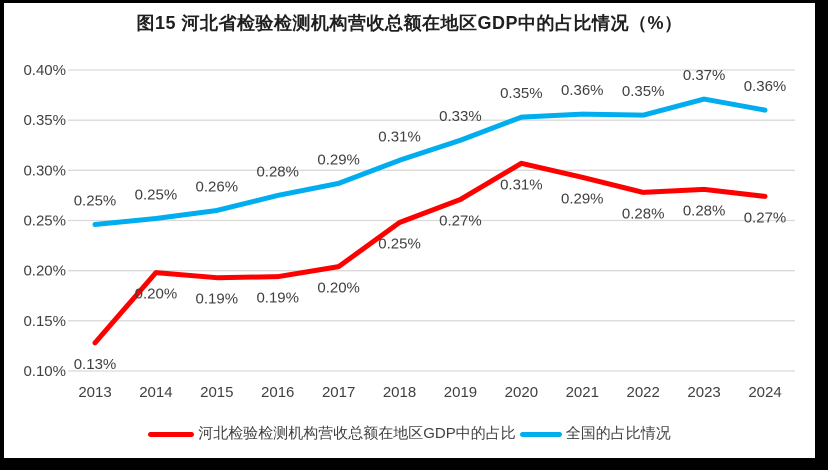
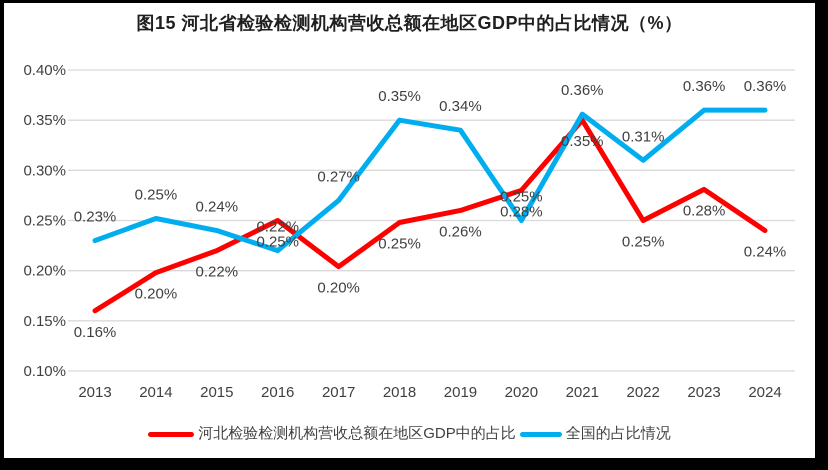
河北检验检测机构营收总额在地区GDP中的占比/2013: 0.13% -> 0.16%
全国的占比情况/2013: 0.25% -> 0.23%
河北检验检测机构营收总额在地区GDP中的占比/2015: 0.19% -> 0.22%
全国的占比情况/2015: 0.26% -> 0.24%
河北检验检测机构营收总额在地区GDP中的占比/2016: 0.19% -> 0.25%
全国的占比情况/2016: 0.28% -> 0.22%
全国的占比情况/2017: 0.29% -> 0.27%
全国的占比情况/2018: 0.31% -> 0.35%
河北检验检测机构营收总额在地区GDP中的占比/2019: 0.27% -> 0.26%
全国的占比情况/2019: 0.33% -> 0.34%
河北检验检测机构营收总额在地区GDP中的占比/2020: 0.31% -> 0.28%
全国的占比情况/2020: 0.35% -> 0.25%
河北检验检测机构营收总额在地区GDP中的占比/2021: 0.29% -> 0.35%
河北检验检测机构营收总额在地区GDP中的占比/2022: 0.28% -> 0.25%
全国的占比情况/2022: 0.35% -> 0.31%
全国的占比情况/2023: 0.37% -> 0.36%
河北检验检测机构营收总额在地区GDP中的占比/2024: 0.27% -> 0.24%
